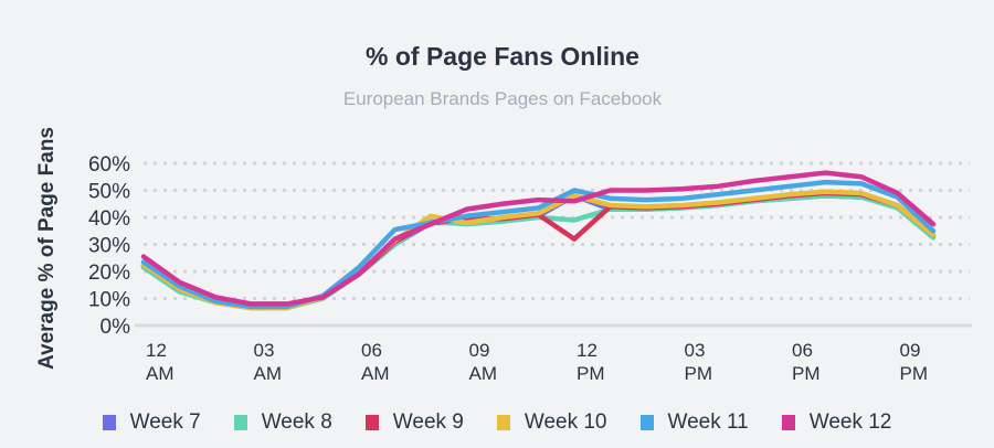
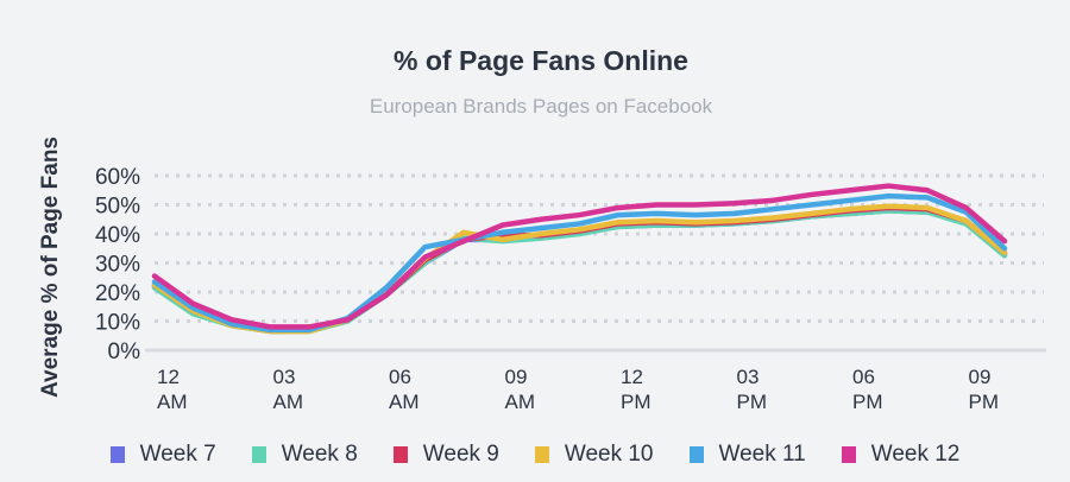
Week 7/12: 48% -> 42%
Week 8/12: 39% -> 42%
Week 9/12: 32% -> 44%
Week 10/12: 48% -> 44%
Week 11/12: 50% -> 46%
Week 12/12: 46% -> 49%
